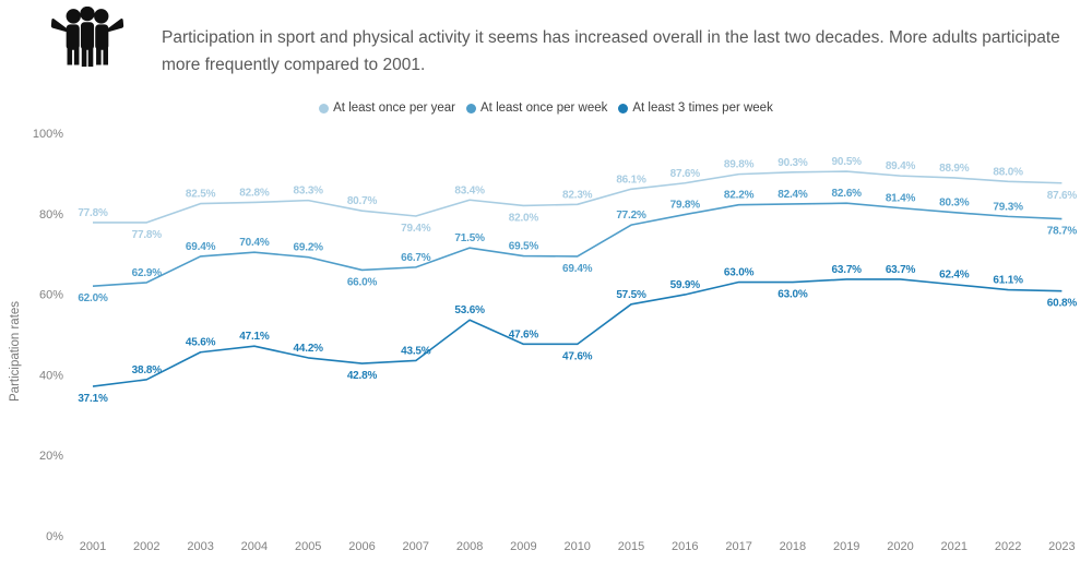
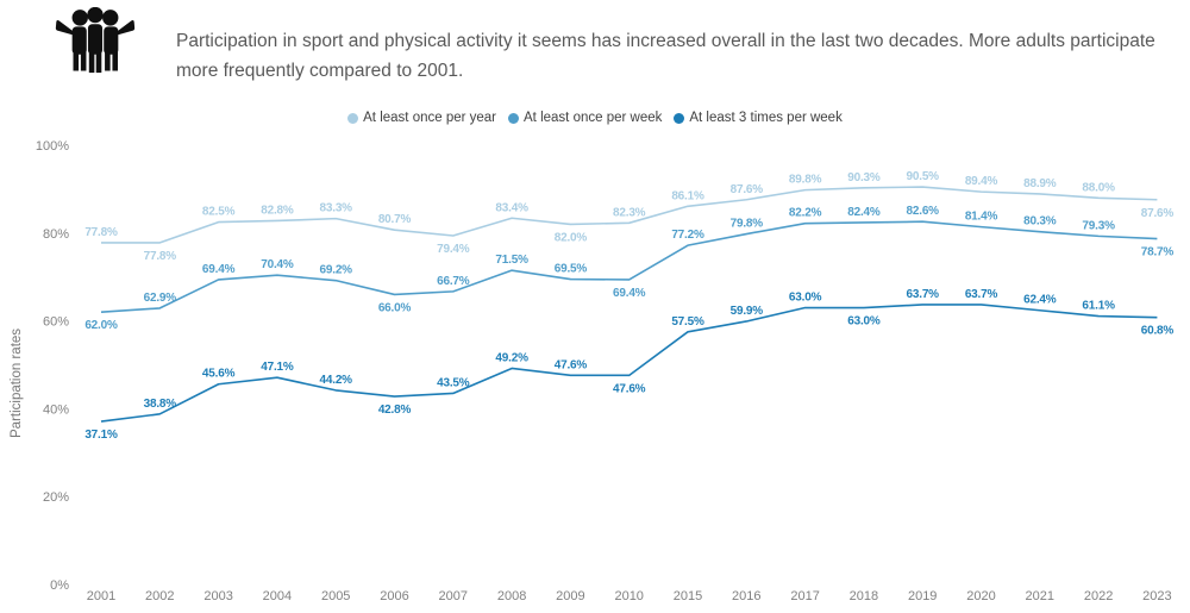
At least 3 times per week/2008: 53.6% -> 49.2%
